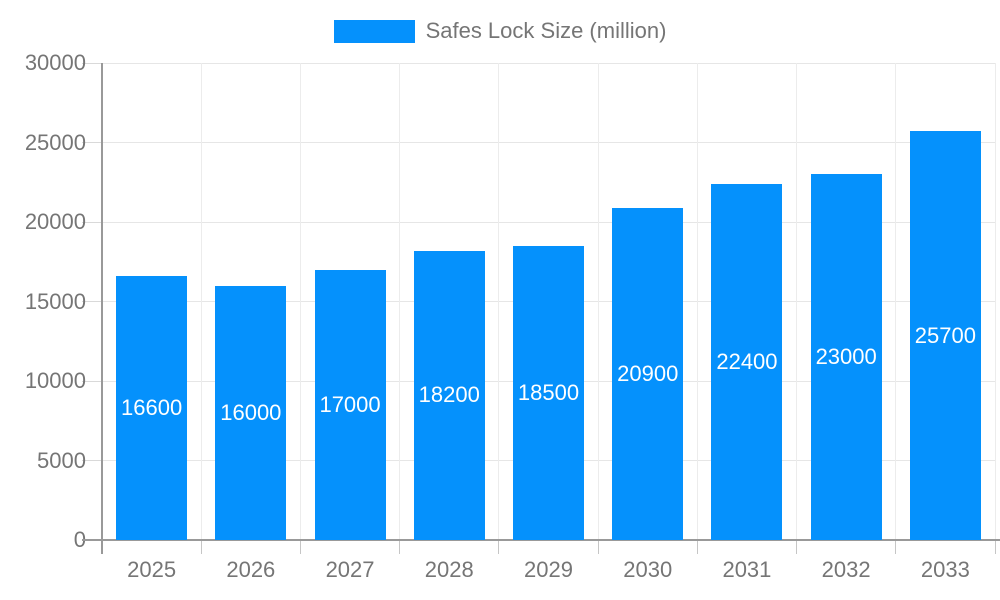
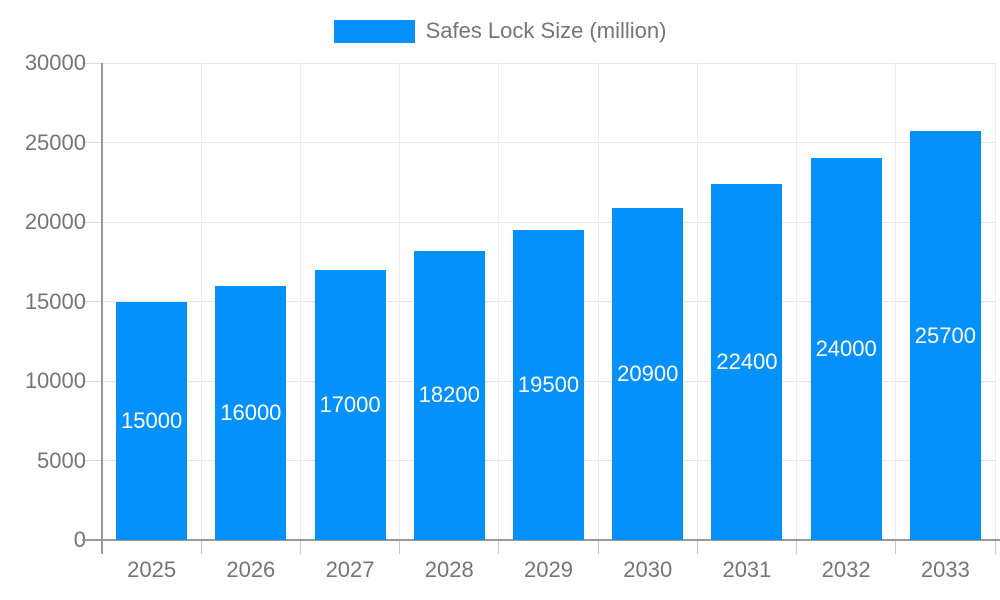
2025: 16600 -> 15000
2029: 18500 -> 19500
2032: 23000 -> 24000
